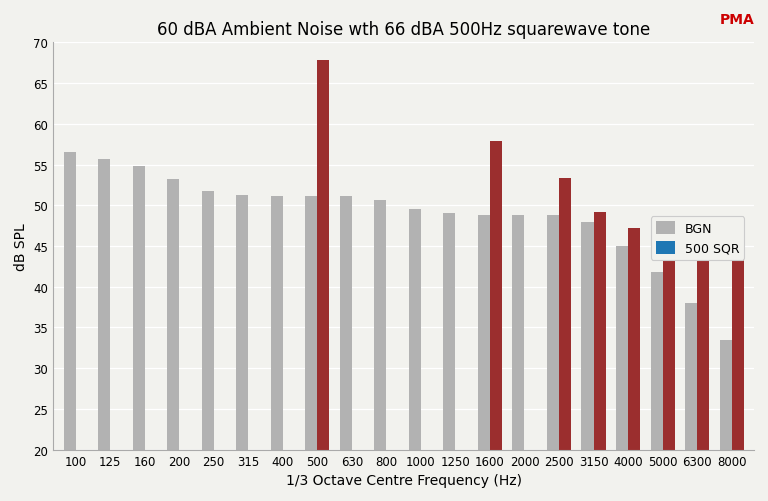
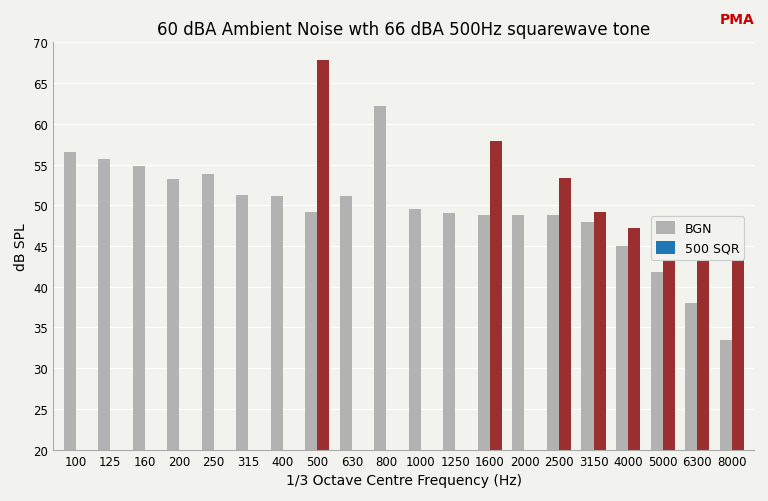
BGN/250: 51.7 -> 53.8
BGN/500: 51.2 -> 49.2
BGN/800: 50.7 -> 62.2
